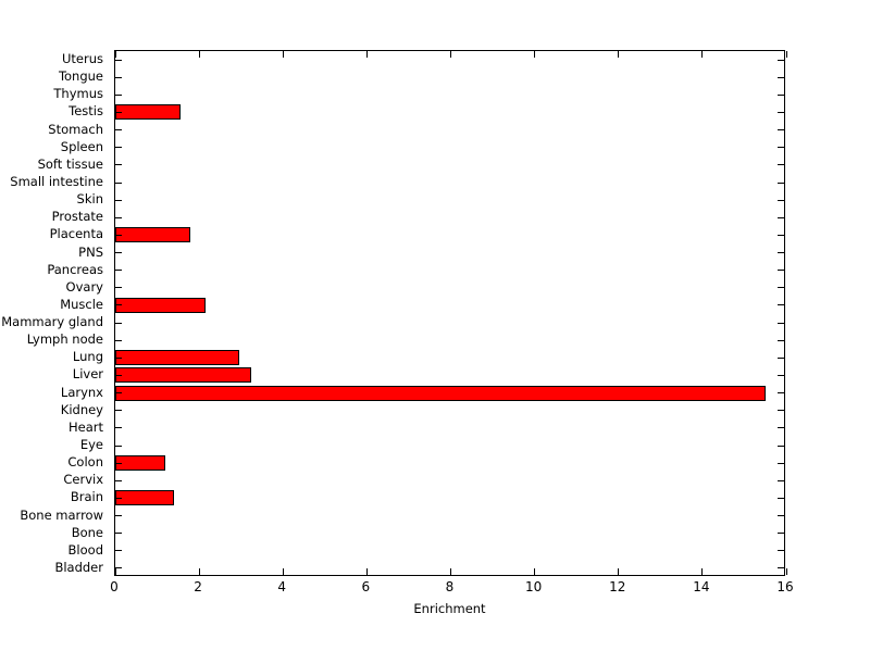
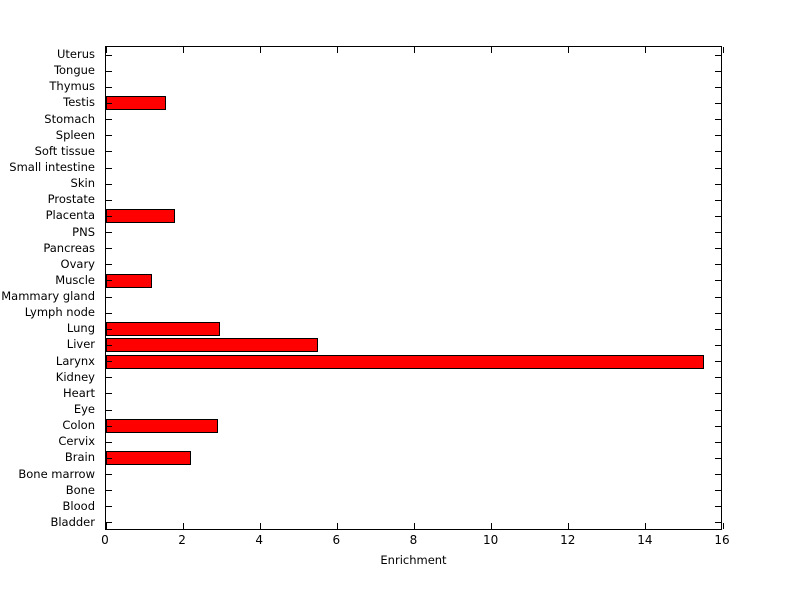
Muscle: 2.1 -> 1.2
Liver: 3.2 -> 5.5
Colon: 1.2 -> 2.9
Brain: 1.4 -> 2.2
